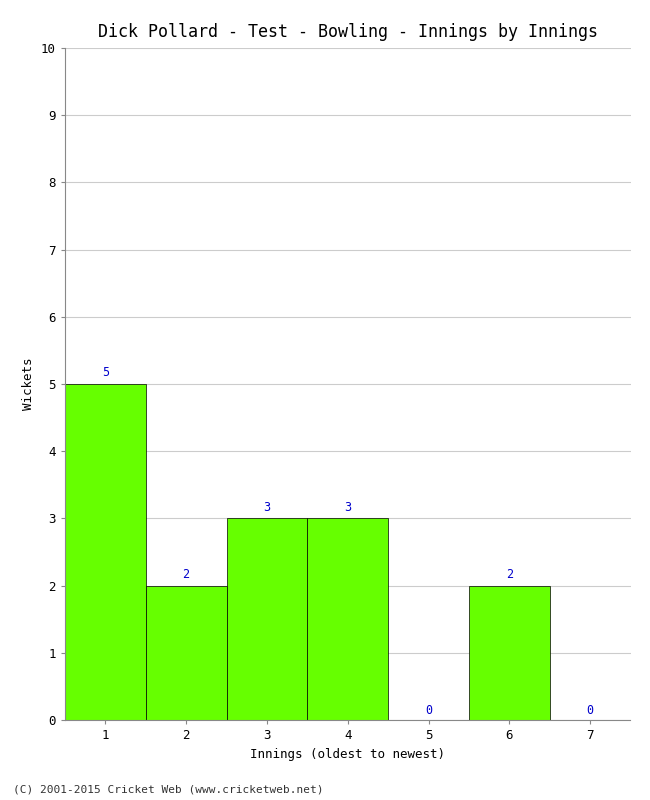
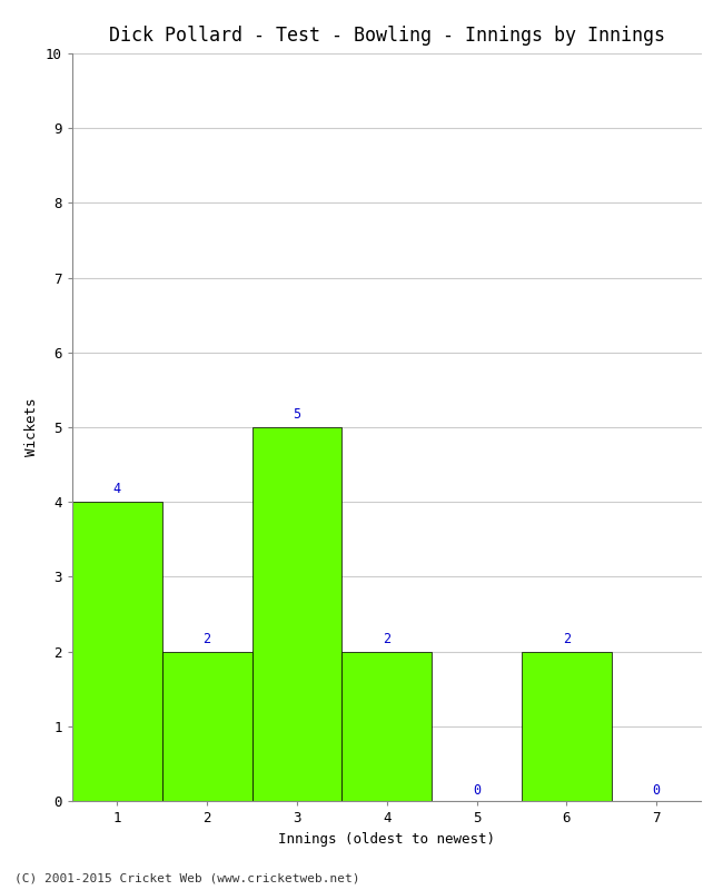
1: 5 -> 4
3: 3 -> 5
4: 3 -> 2
